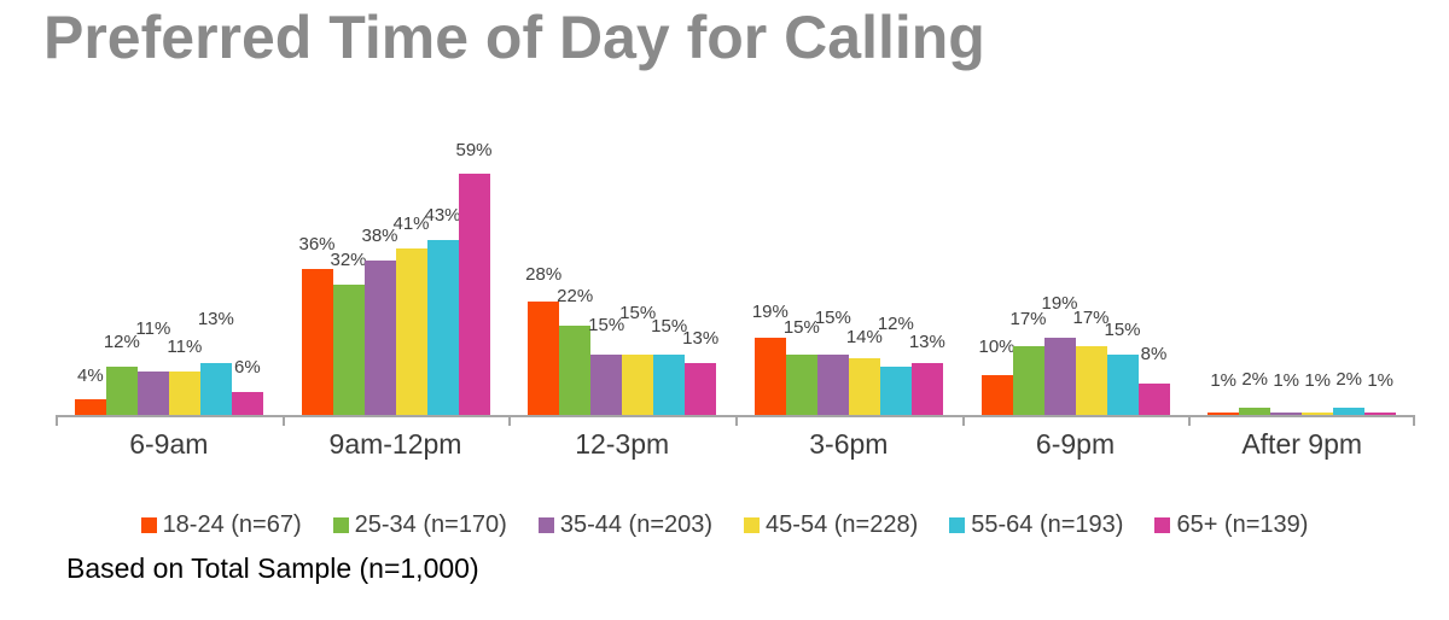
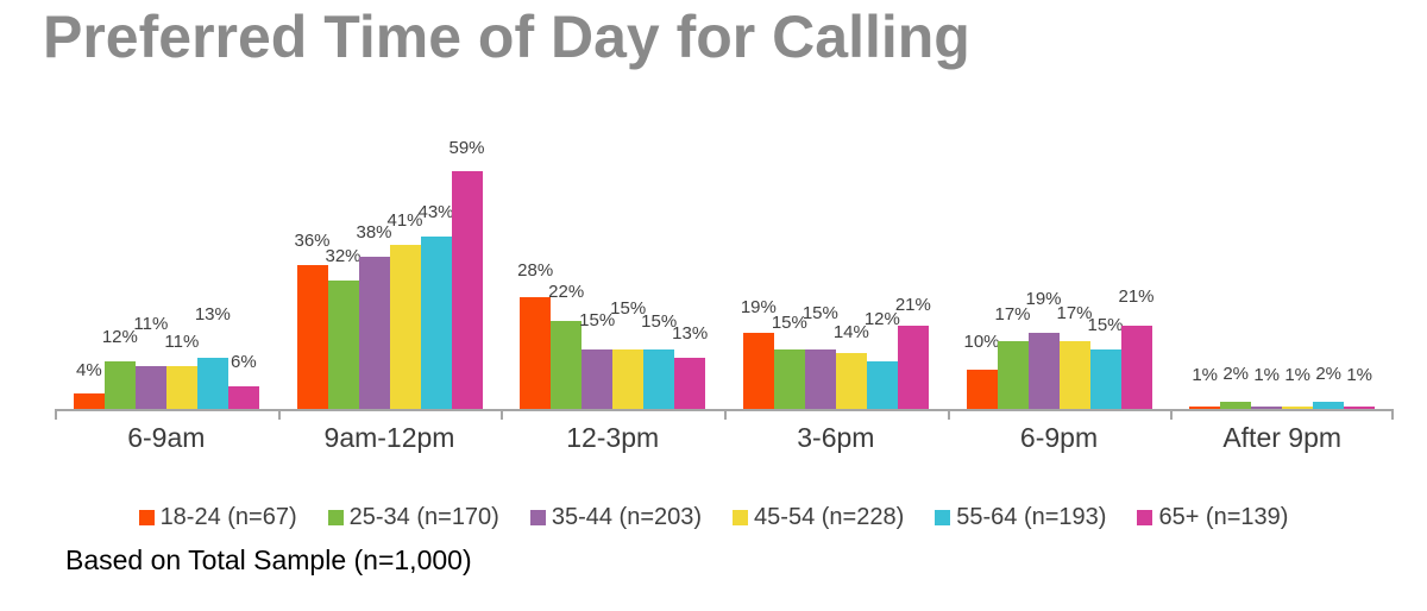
65+ (n=139)/3-6pm: 13% -> 21%
65+ (n=139)/6-9pm: 8% -> 21%
